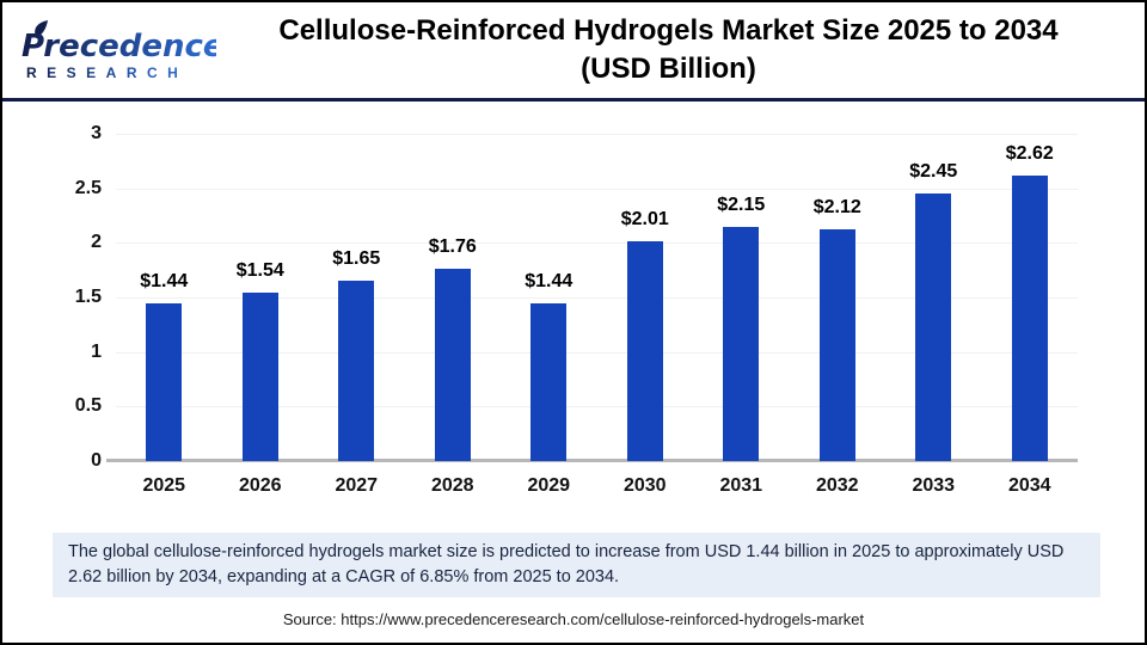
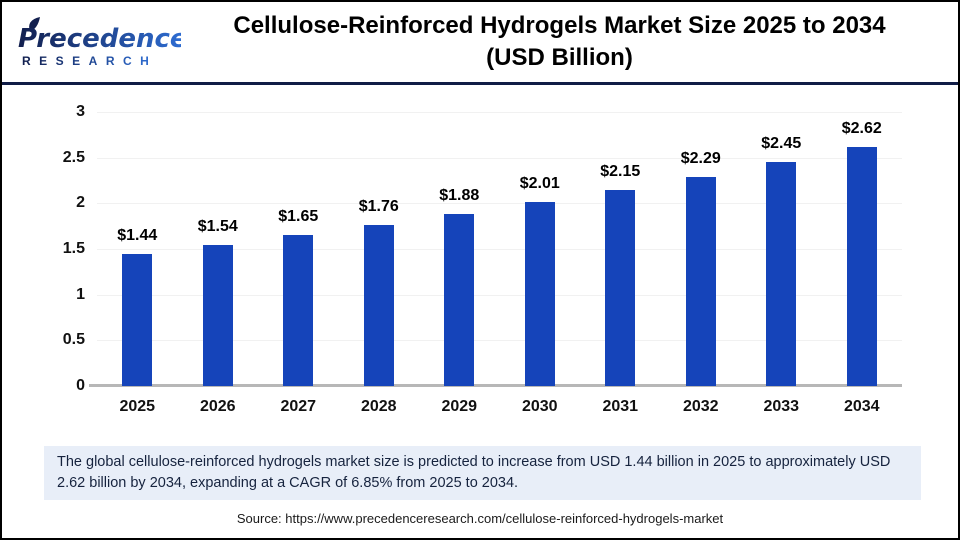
2029: $1.44 -> $1.88
2032: $2.12 -> $2.29
